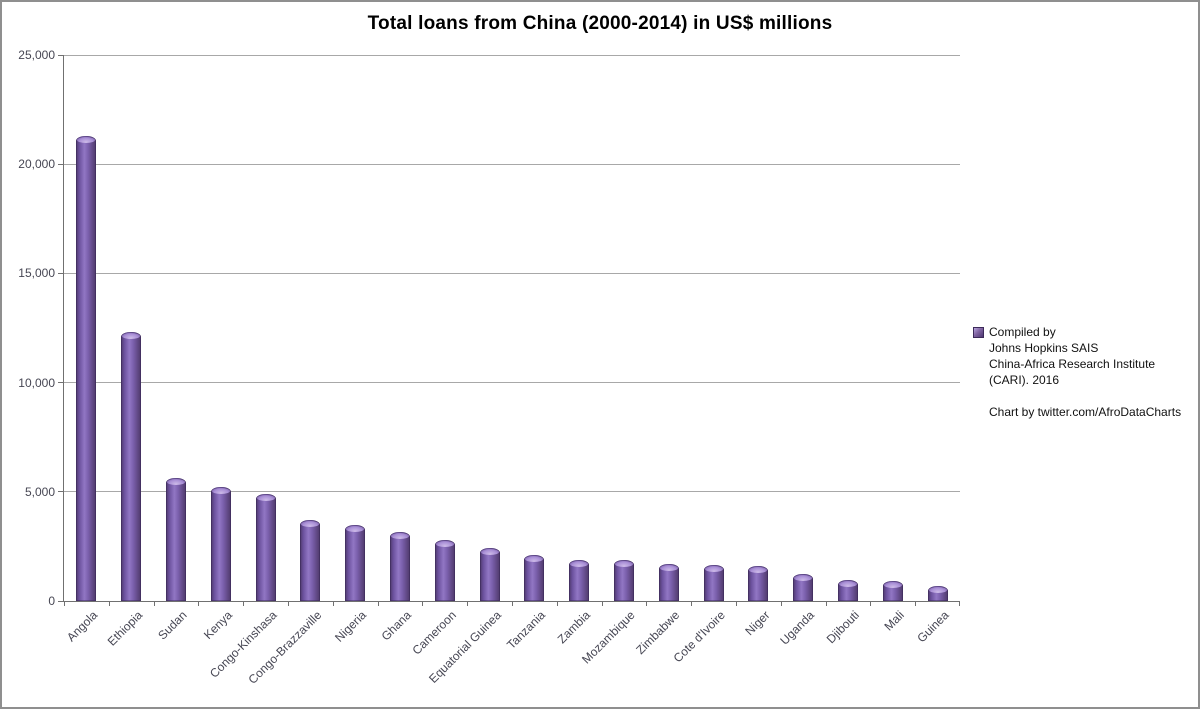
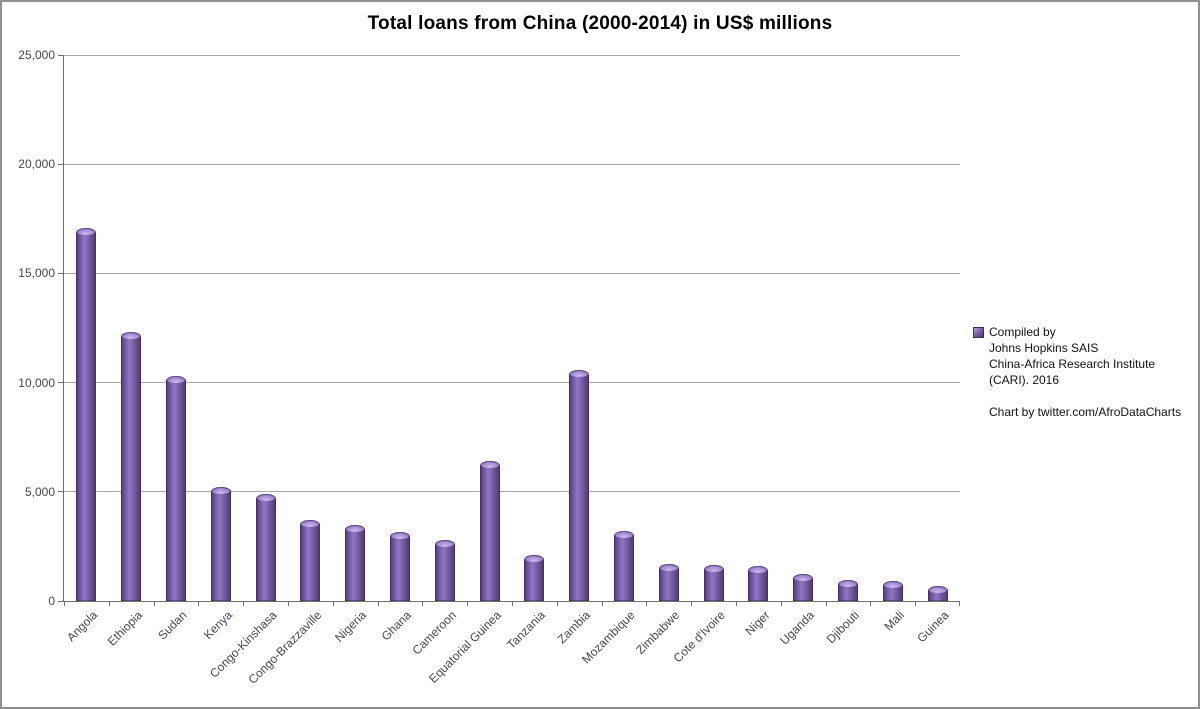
Angola: 21300 -> 17100
Sudan: 5600 -> 10300
Equatorial Guinea: 2400 -> 6400
Zambia: 1900 -> 10600
Mozambique: 1900 -> 3200
